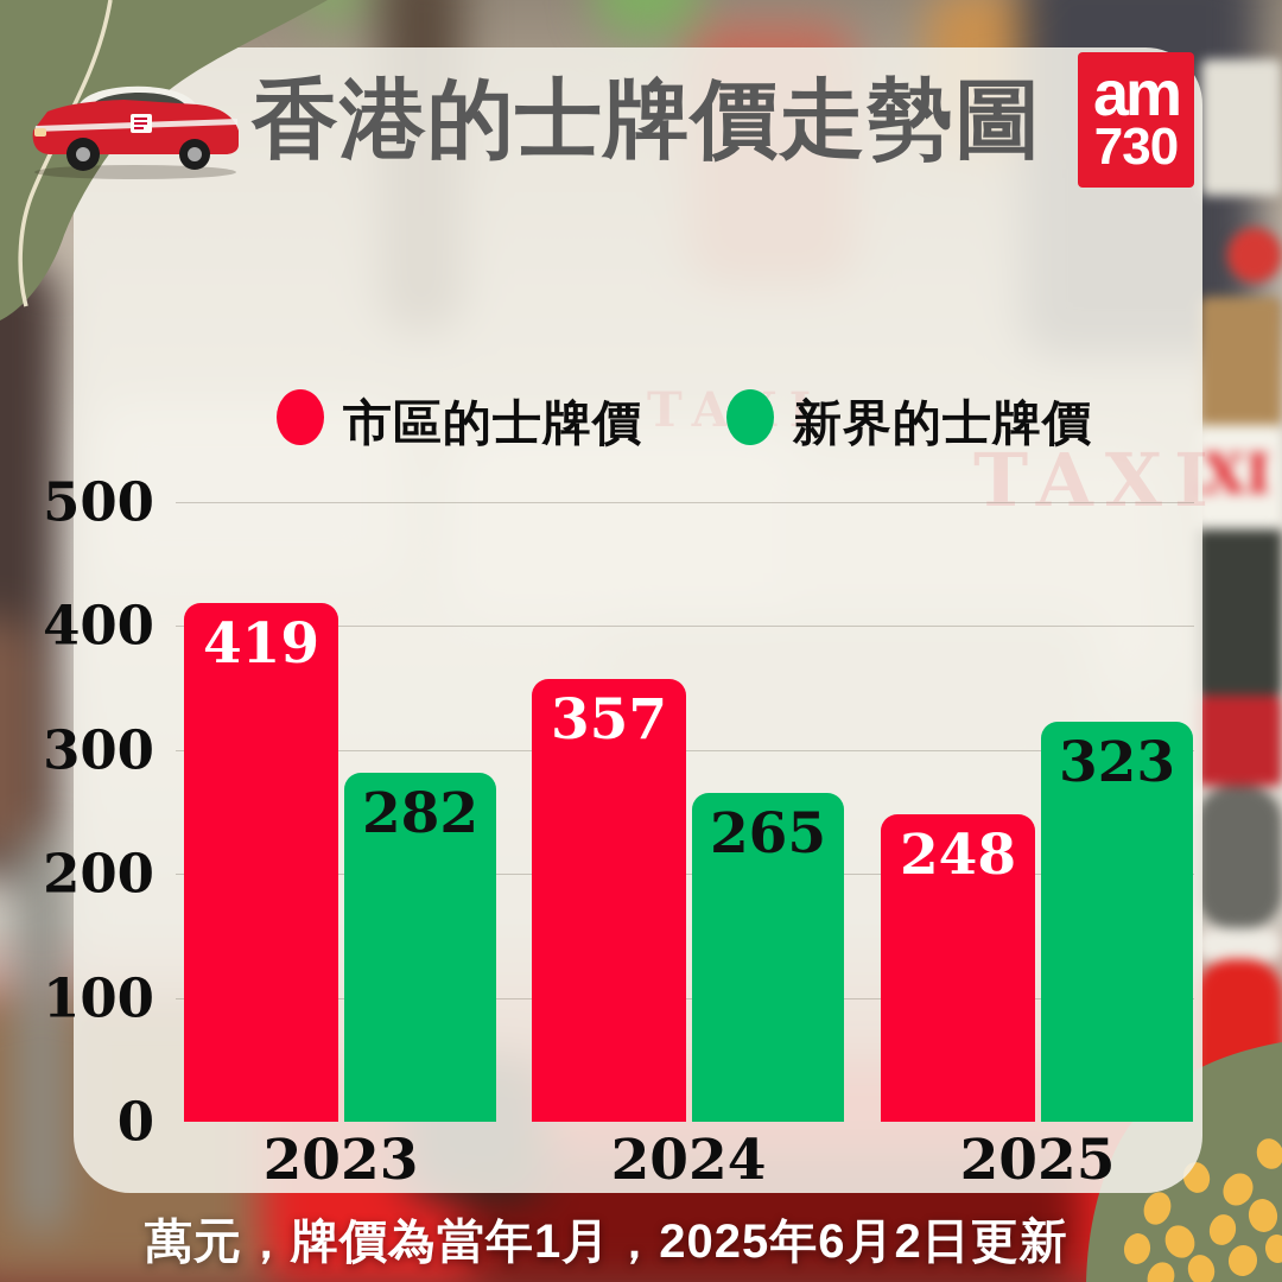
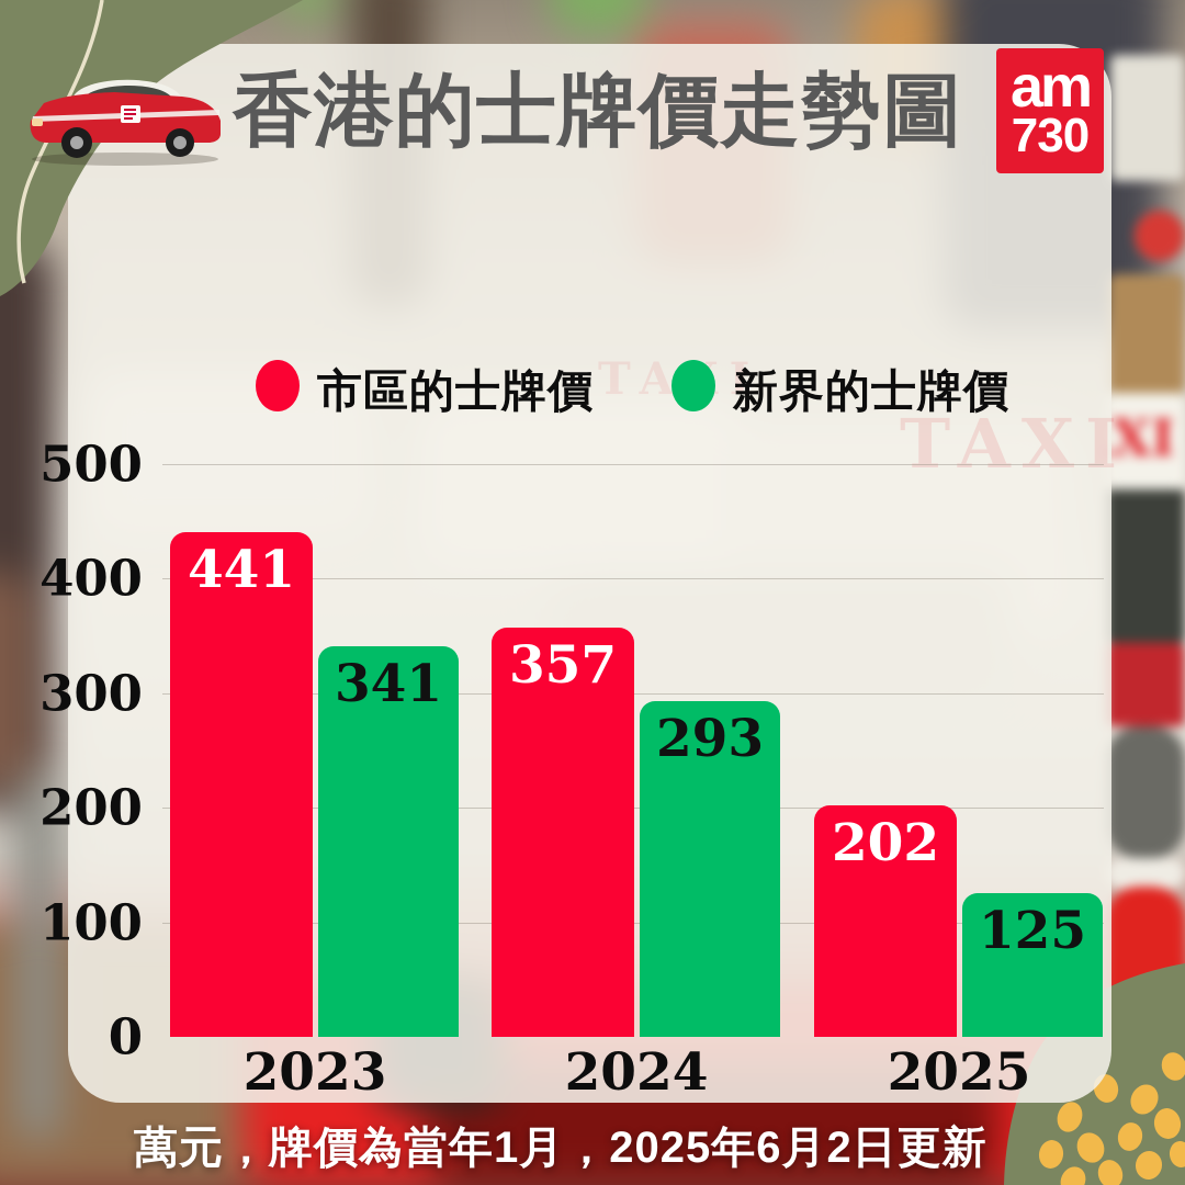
市區的士牌價/2023: 419 -> 441
新界的士牌價/2023: 282 -> 341
新界的士牌價/2024: 265 -> 293
市區的士牌價/2025: 248 -> 202
新界的士牌價/2025: 323 -> 125
